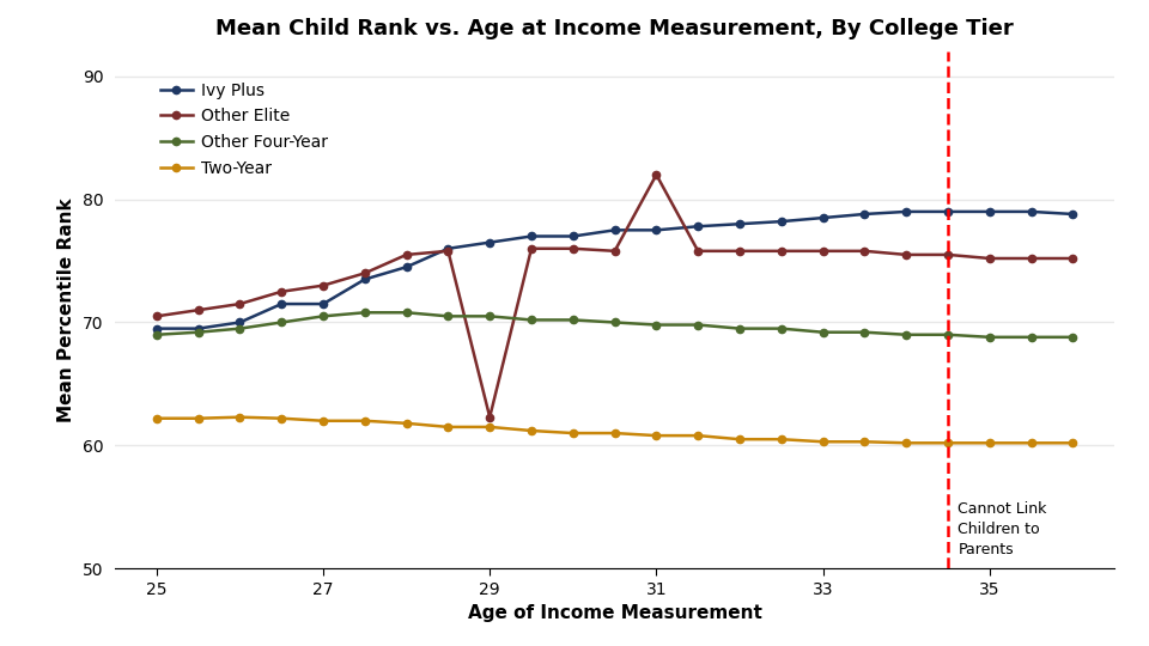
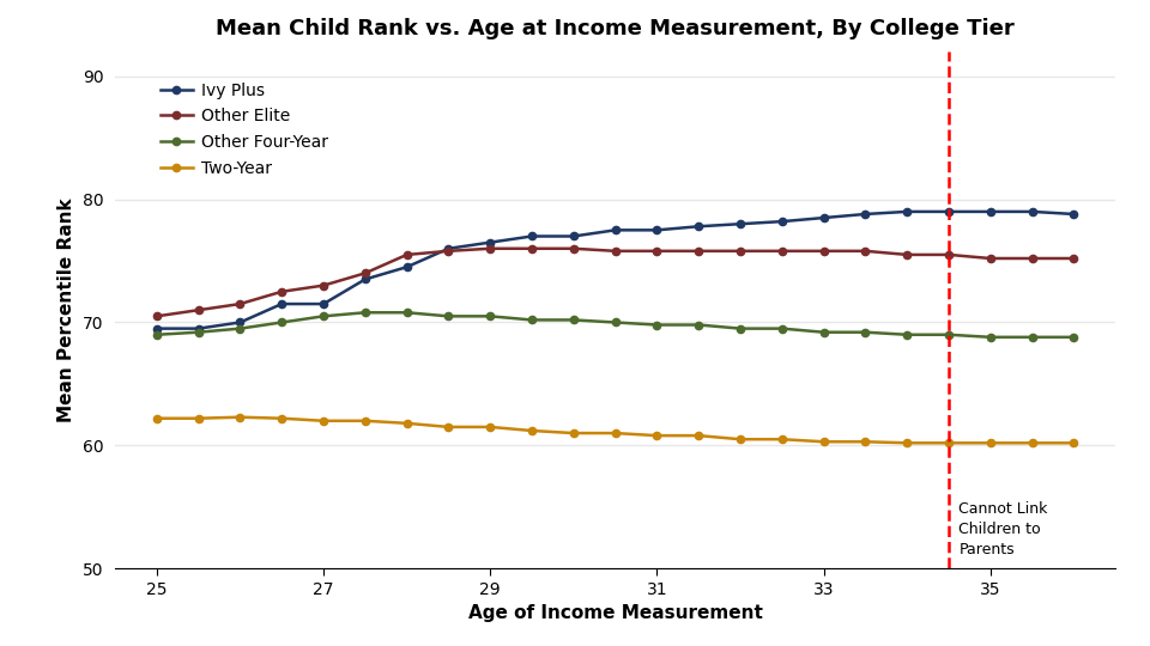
Other Elite/29: 62.3 -> 76.0
Other Elite/31: 82.0 -> 75.8
